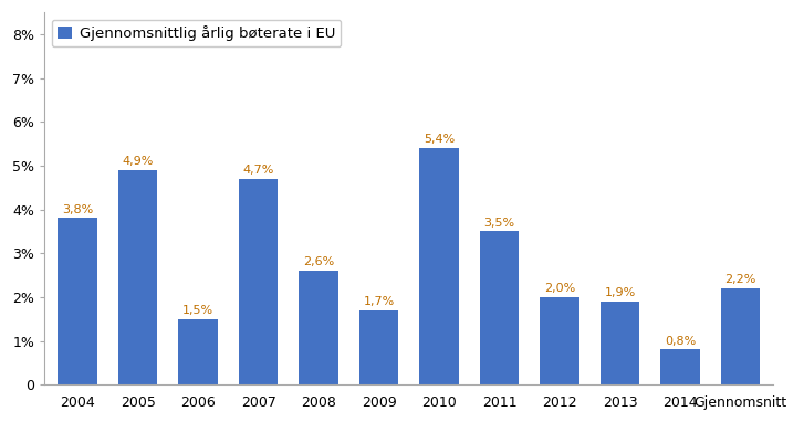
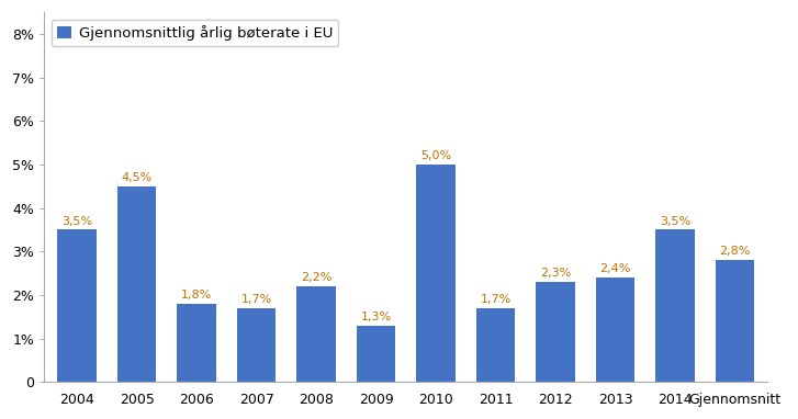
2004: 3,8% -> 3,5%
2005: 4,9% -> 4,5%
2006: 1,5% -> 1,8%
2007: 4,7% -> 1,7%
2008: 2,6% -> 2,2%
2009: 1,7% -> 1,3%
2010: 5,4% -> 5,0%
2011: 3,5% -> 1,7%
2012: 2,0% -> 2,3%
2013: 1,9% -> 2,4%
2014: 0,8% -> 3,5%
Gjennomsnitt: 2,2% -> 2,8%
